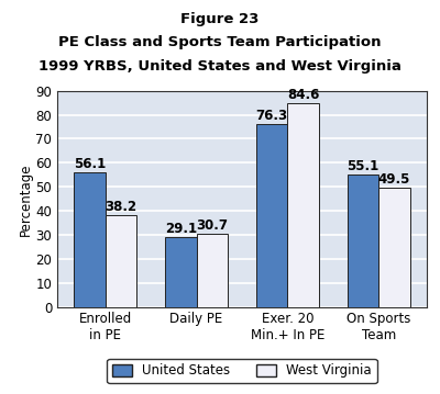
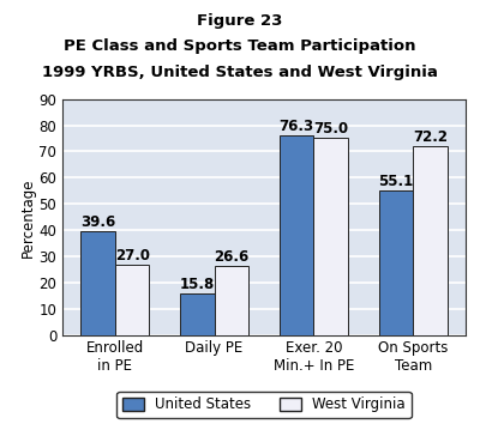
United States/Enrolled in PE: 56.1 -> 39.6
West Virginia/Enrolled in PE: 38.2 -> 27.0
United States/Daily PE: 29.1 -> 15.8
West Virginia/Daily PE: 30.7 -> 26.6
West Virginia/Exer. 20 Min.+ In PE: 84.6 -> 75.0
West Virginia/On Sports Team: 49.5 -> 72.2
